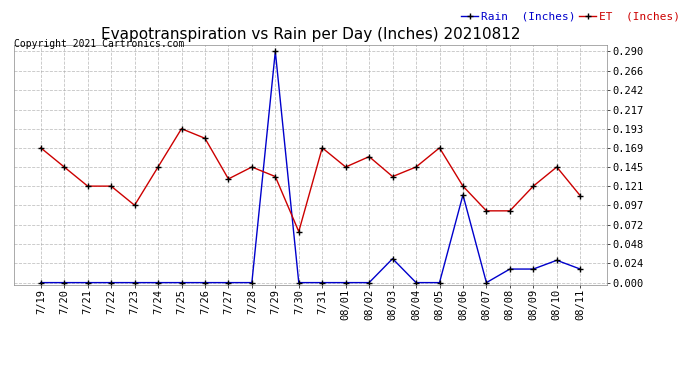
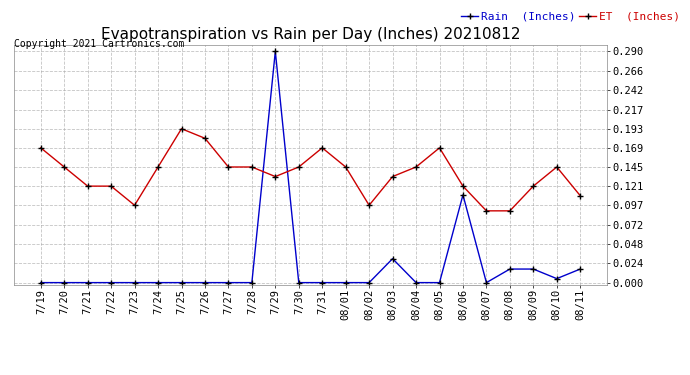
ET (Inches)/7/27: 0.130 -> 0.145
ET (Inches)/7/30: 0.064 -> 0.145
ET (Inches)/08/02: 0.158 -> 0.097
Rain (Inches)/08/10: 0.028 -> 0.005
